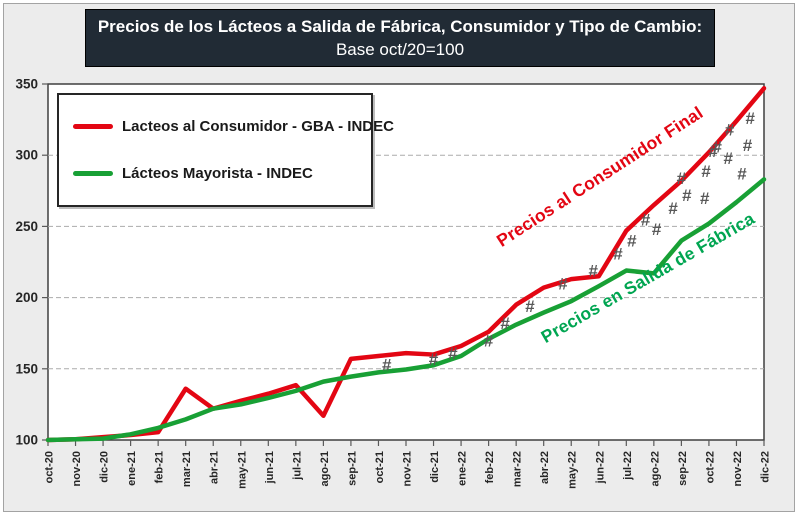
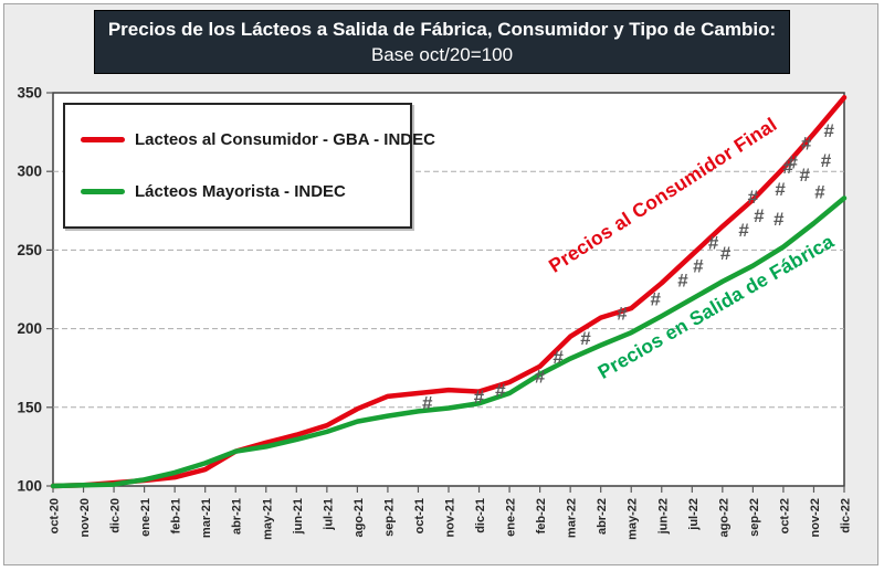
Lacteos al Consumidor - GBA - INDEC/mar-21: 136 -> 110
Lacteos al Consumidor - GBA - INDEC/ago-21: 117 -> 149
Lacteos al Consumidor - GBA - INDEC/jun-22: 215 -> 229
Lácteos Mayorista - INDEC/ago-22: 217 -> 230
